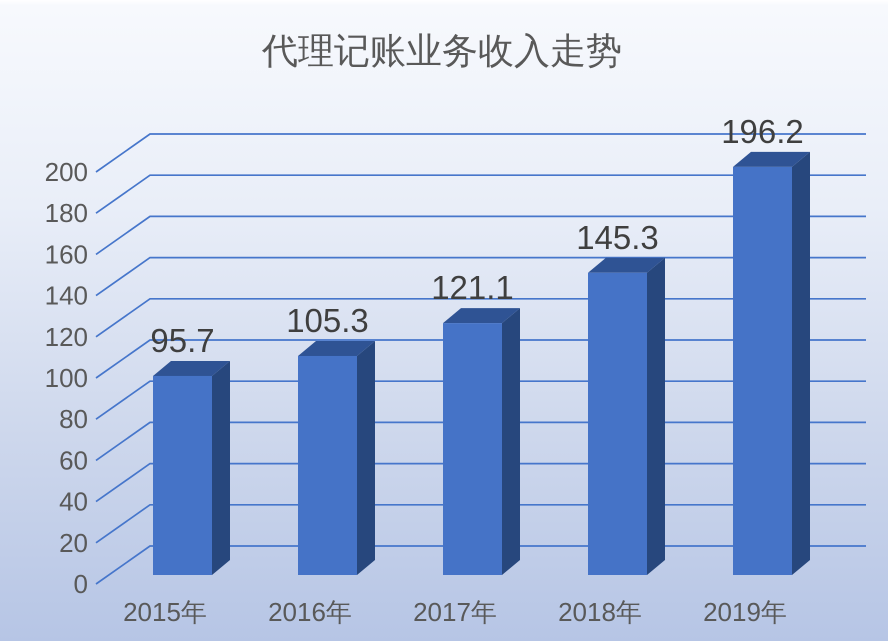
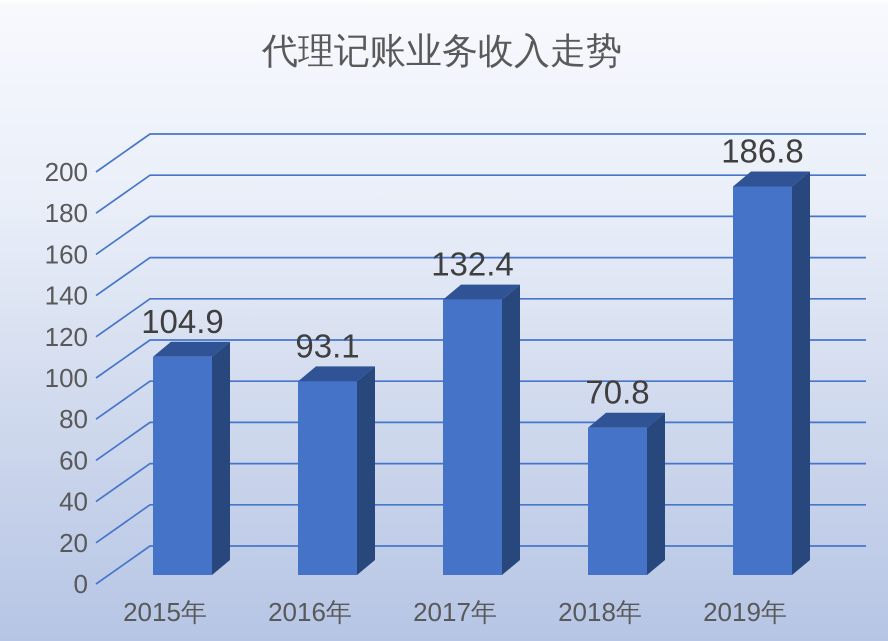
2015年: 95.7 -> 104.9
2016年: 105.3 -> 93.1
2017年: 121.1 -> 132.4
2018年: 145.3 -> 70.8
2019年: 196.2 -> 186.8
